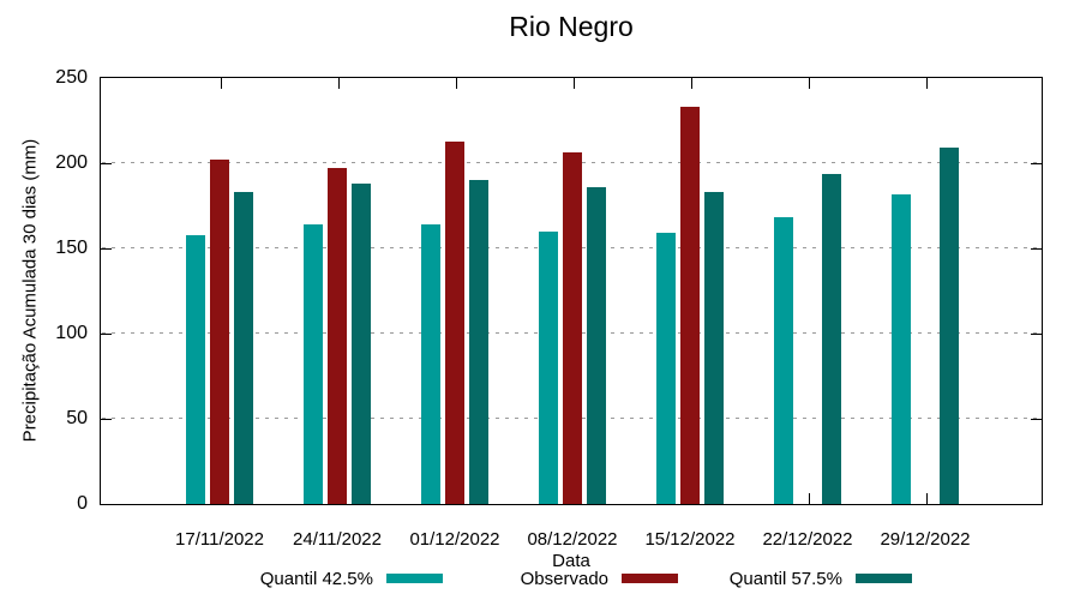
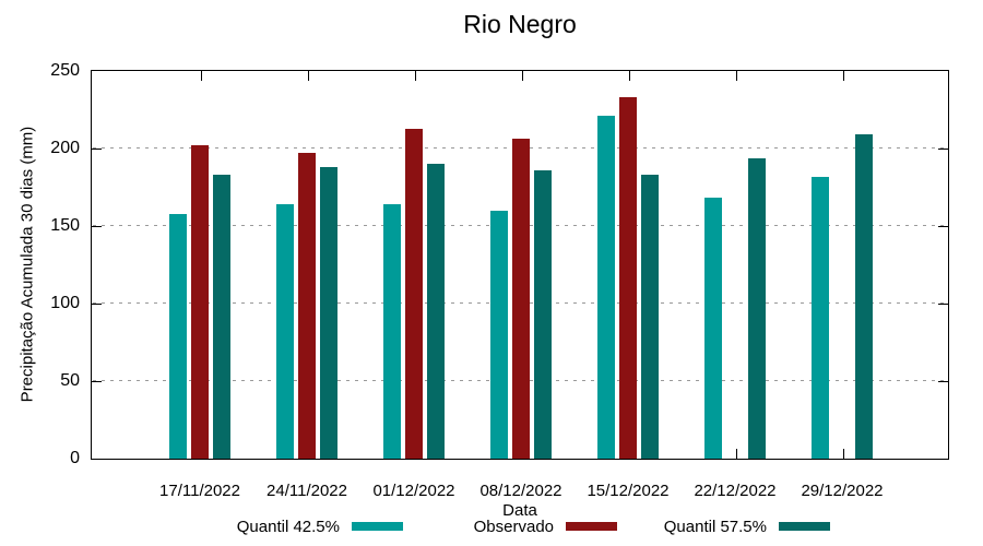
Quantil 42.5%/15/12/2022: 159 -> 221
